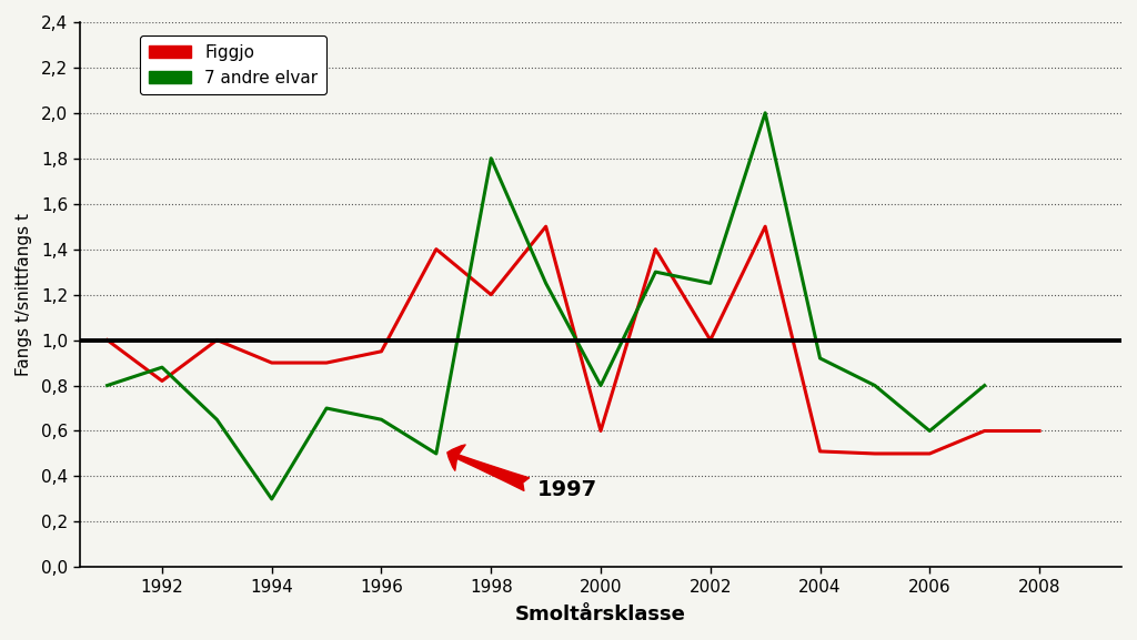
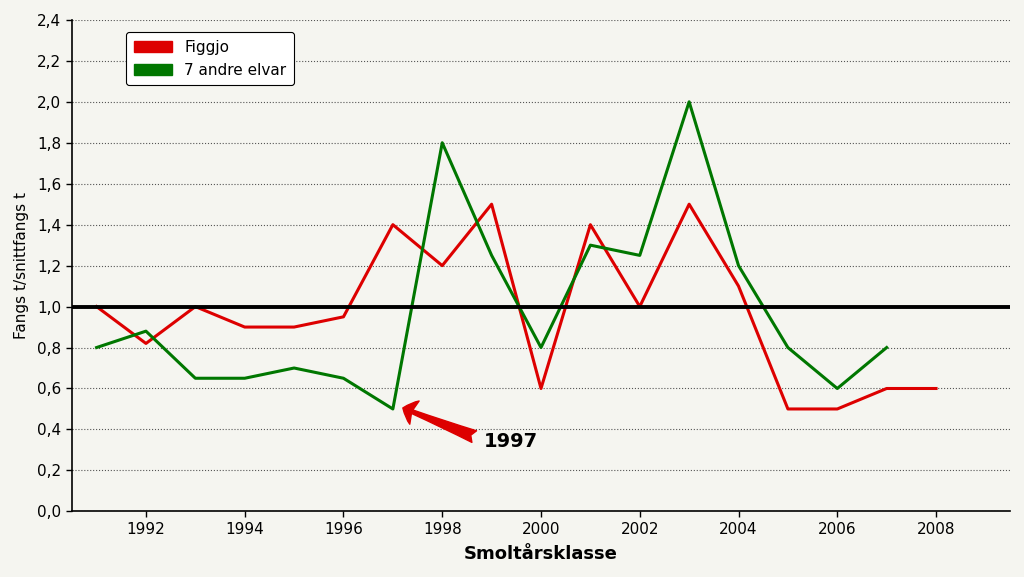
7 andre elvar/1994: 0,30 -> 0,65
Figgjo/2004: 0,51 -> 1,10
7 andre elvar/2004: 0,92 -> 1,20
